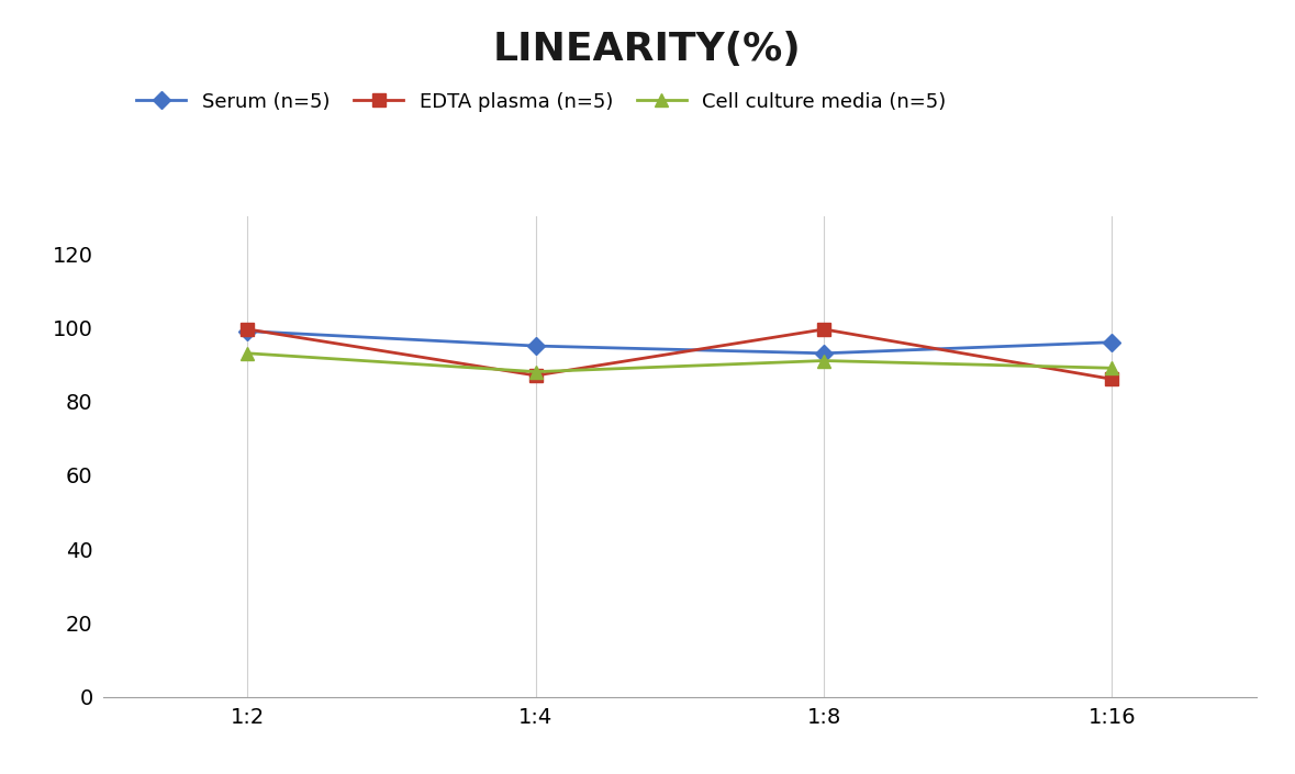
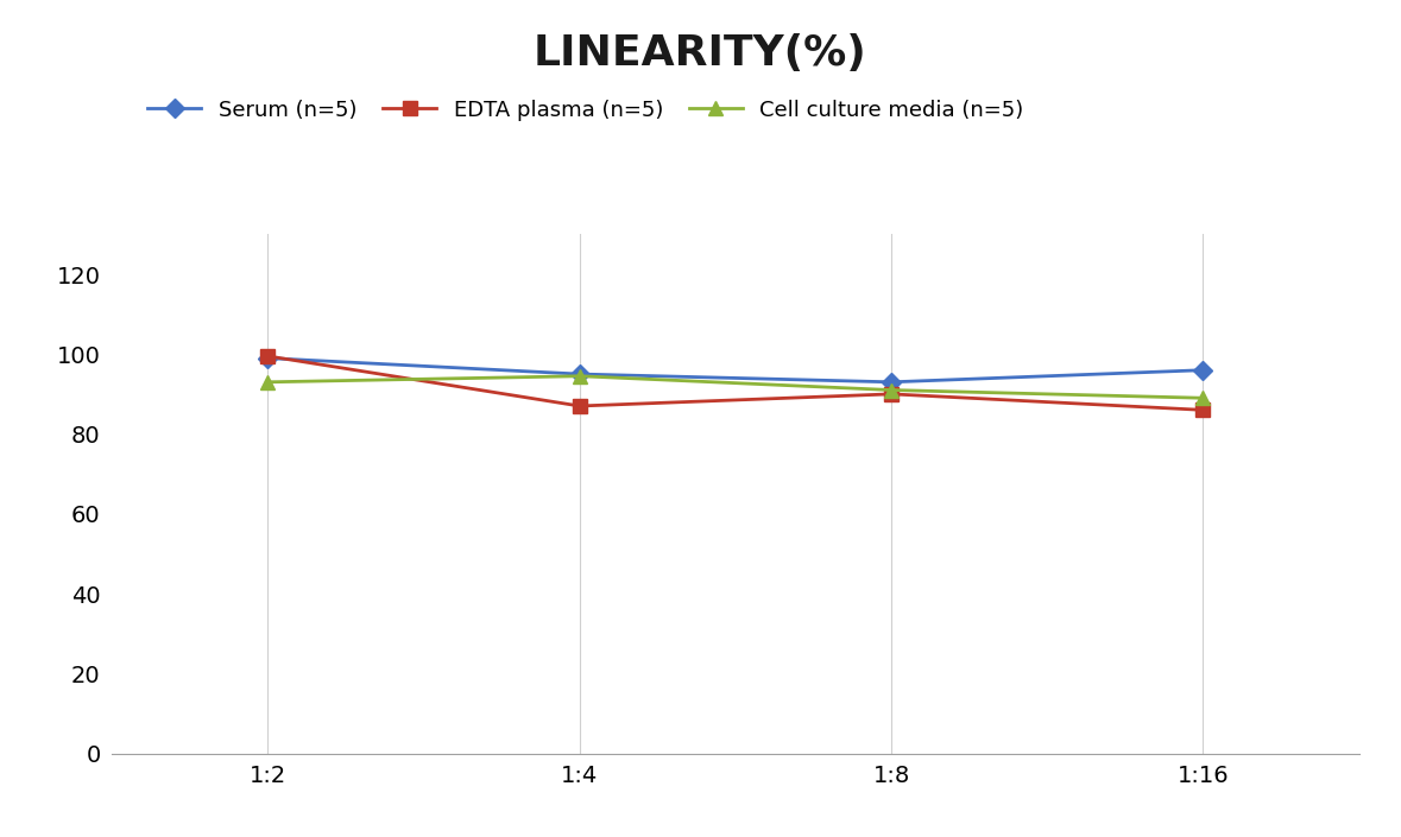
Cell culture media (n=5)/1:4: 88.0 -> 94.5
EDTA plasma (n=5)/1:8: 99.5 -> 90.0
